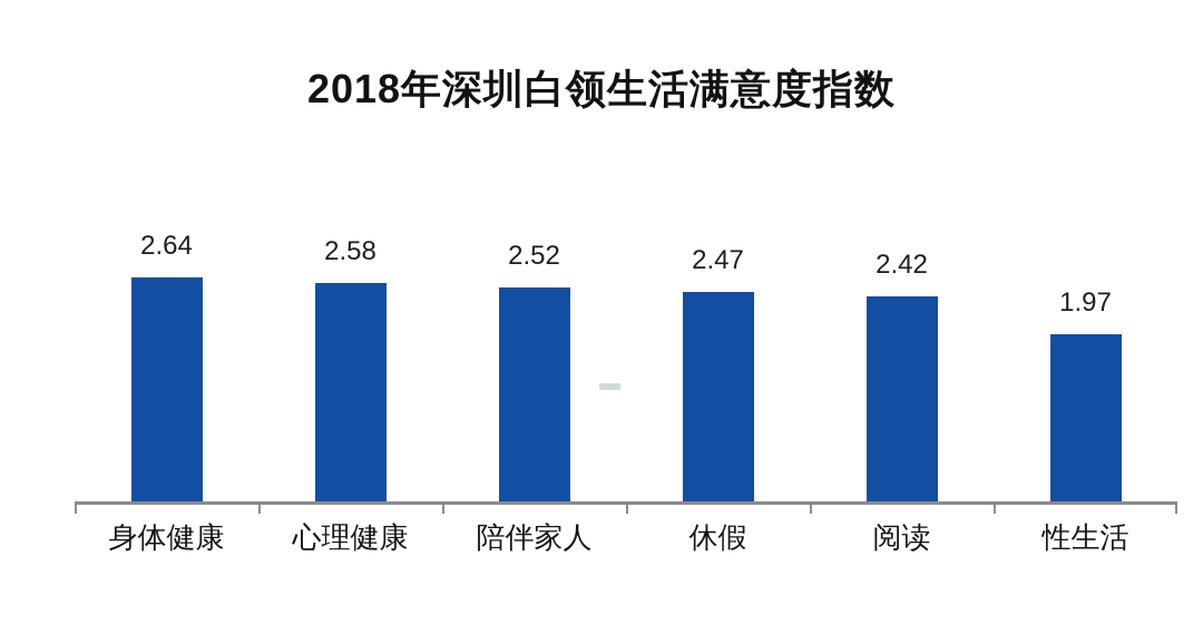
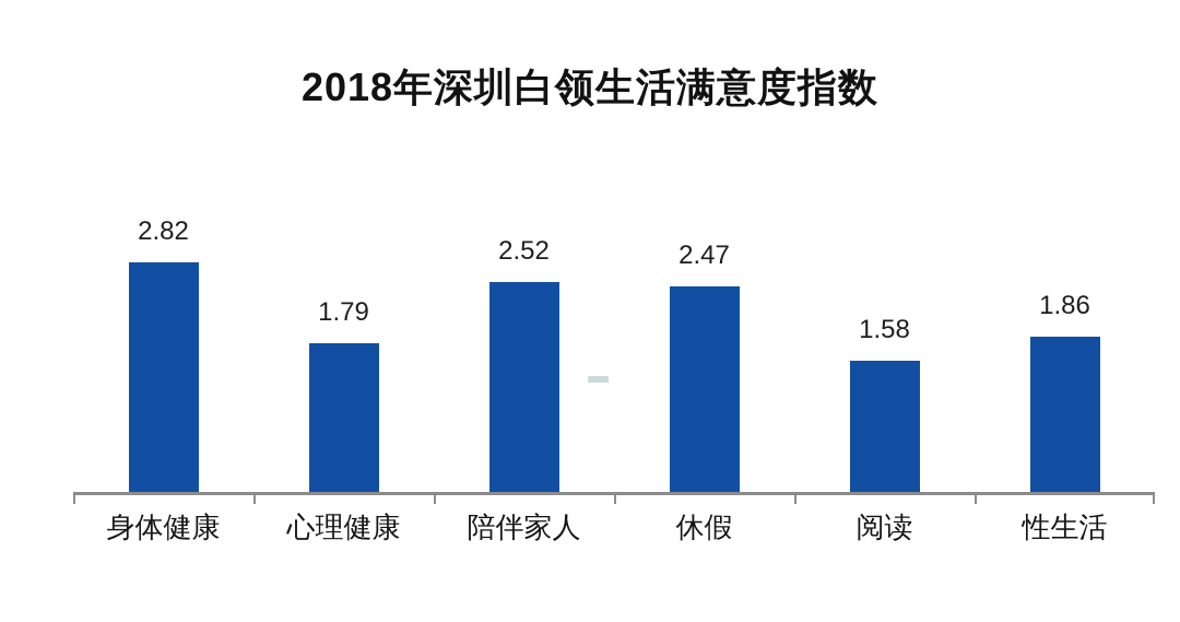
身体健康: 2.64 -> 2.82
心理健康: 2.58 -> 1.79
阅读: 2.42 -> 1.58
性生活: 1.97 -> 1.86
